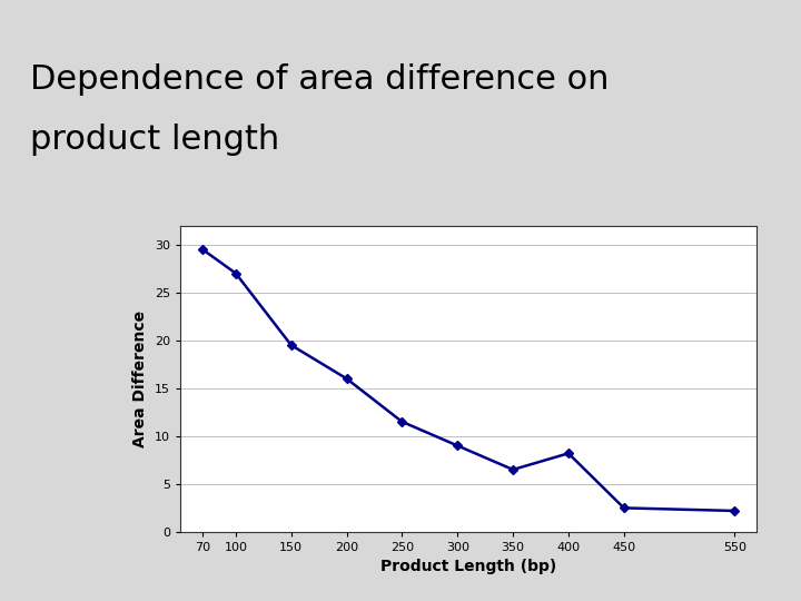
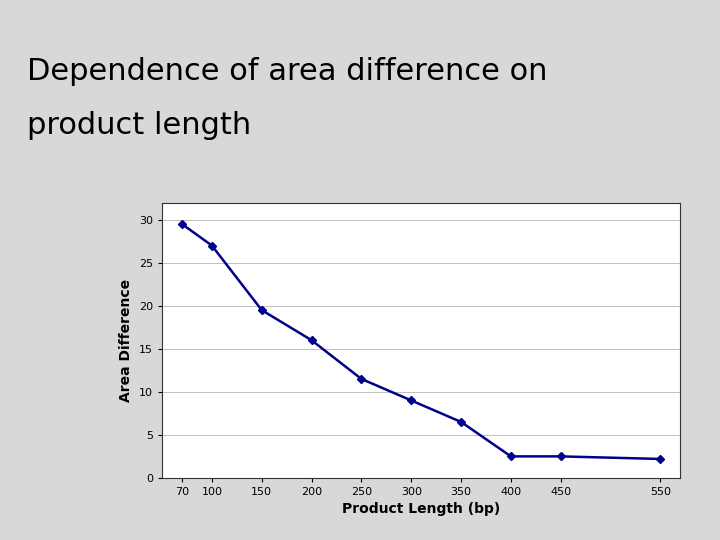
400: 8.2 -> 2.5
